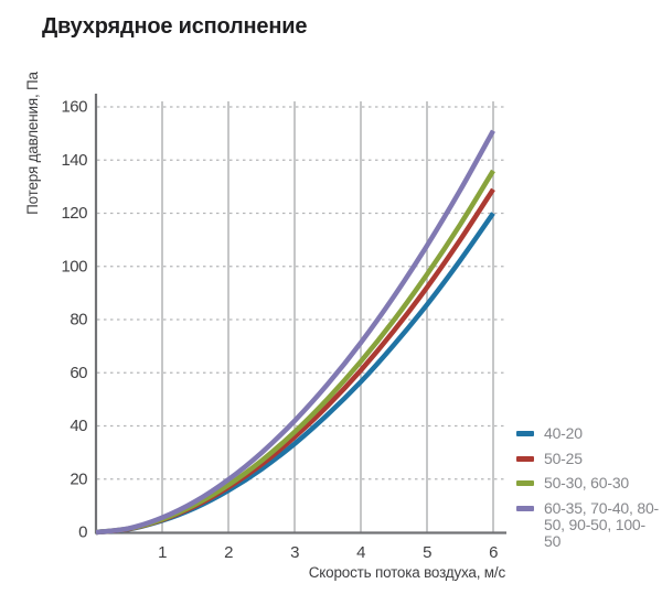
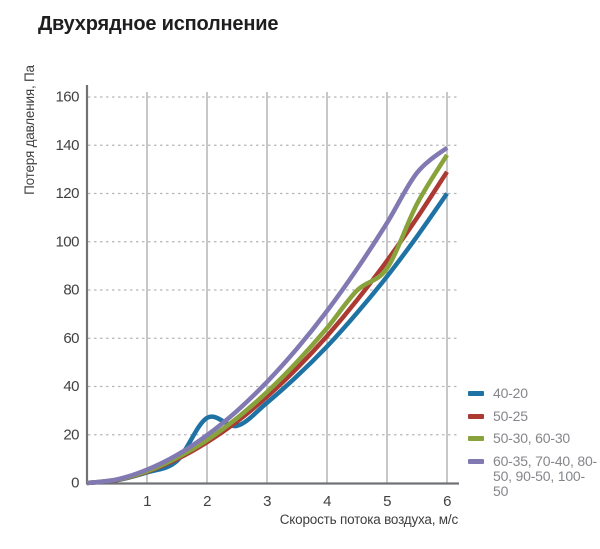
40-20/2: 16 -> 27
50-30, 60-30/5: 97 -> 89
60-35, 70-40, 80-50, 90-50, 100-50/6: 151 -> 139
